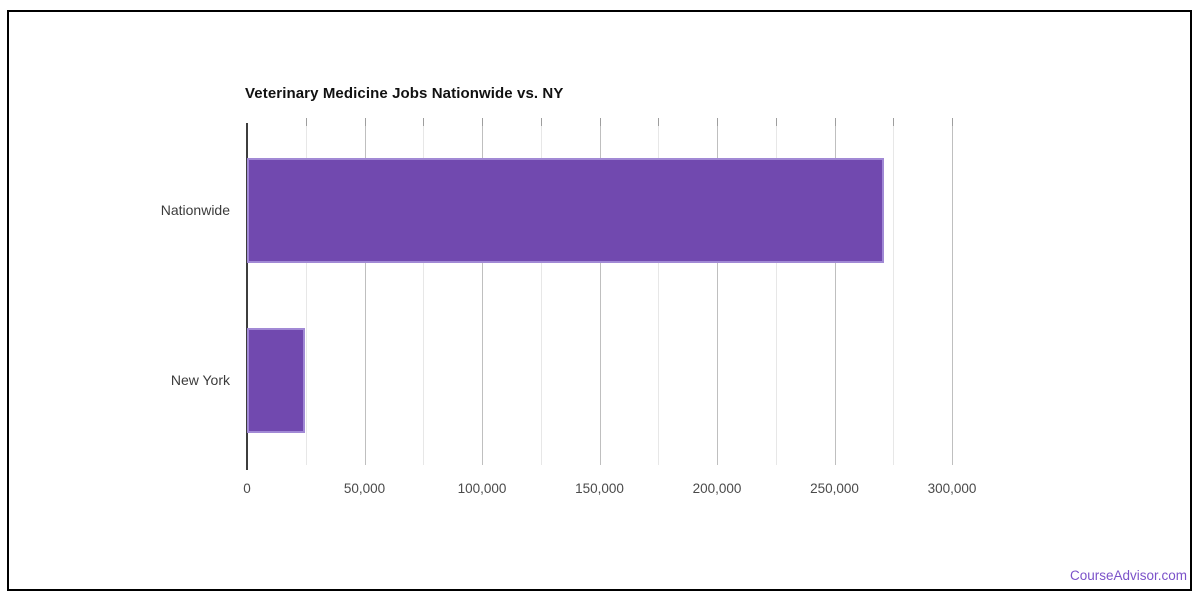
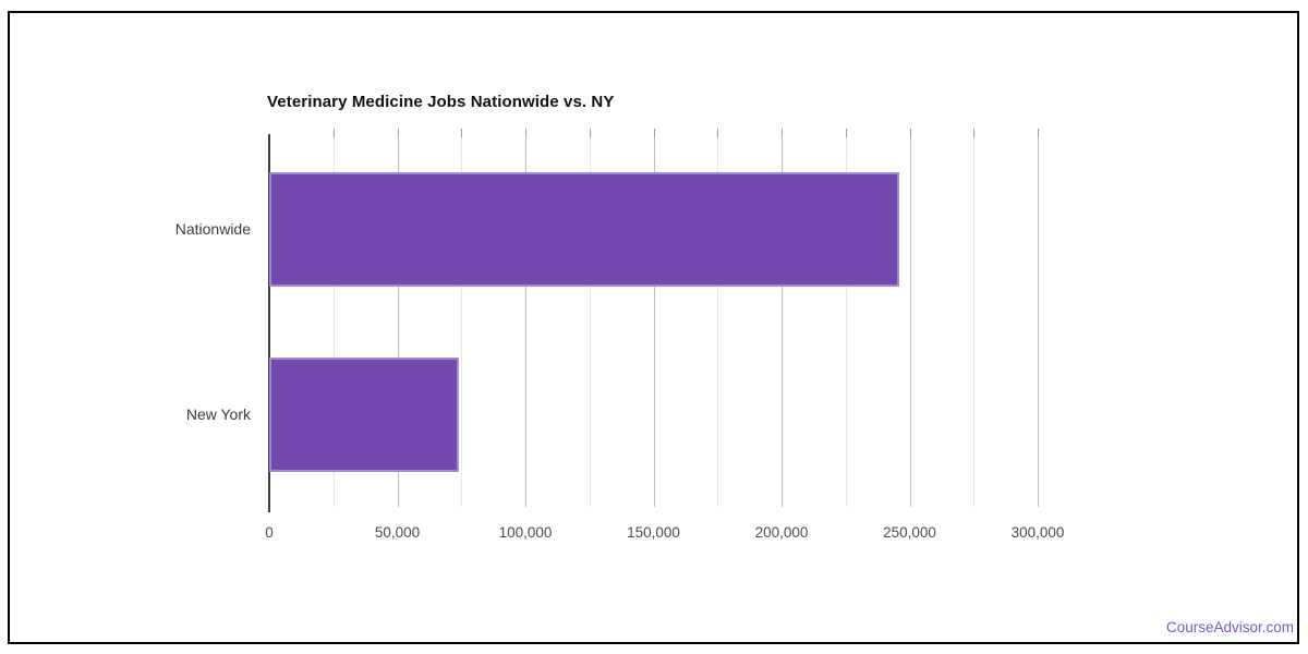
Nationwide: 271000 -> 246000
New York: 25000 -> 74000
